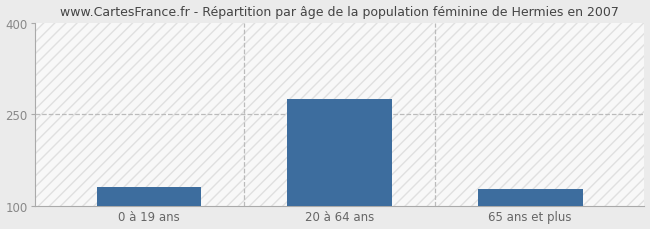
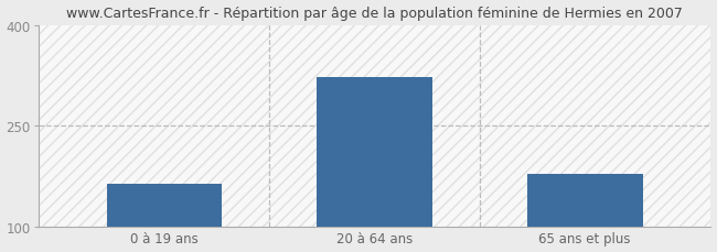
0 à 19 ans: 130 -> 164
20 à 64 ans: 275 -> 322
65 ans et plus: 128 -> 178
